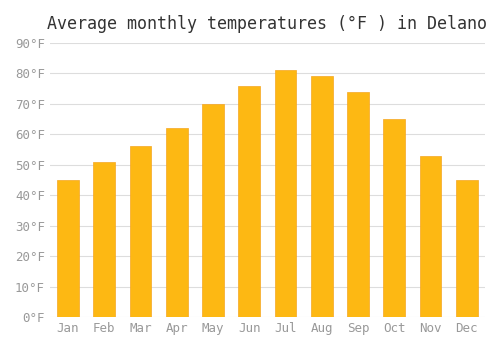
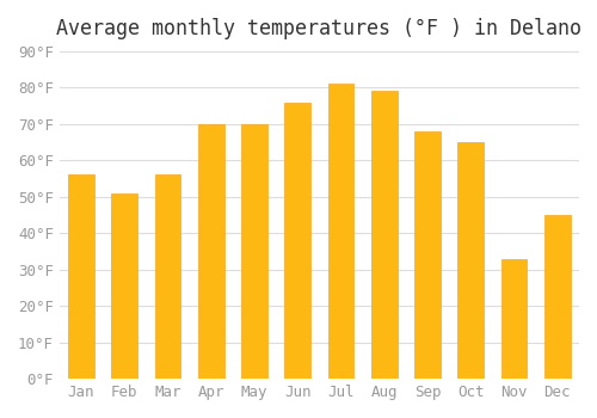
Jan: 45°F -> 56°F
Apr: 62°F -> 70°F
Sep: 74°F -> 68°F
Nov: 53°F -> 33°F
